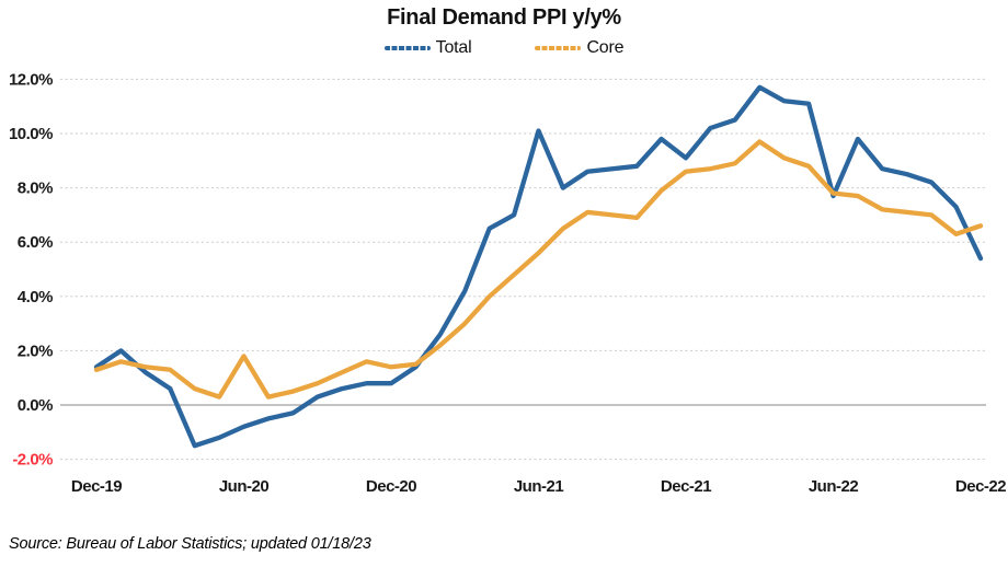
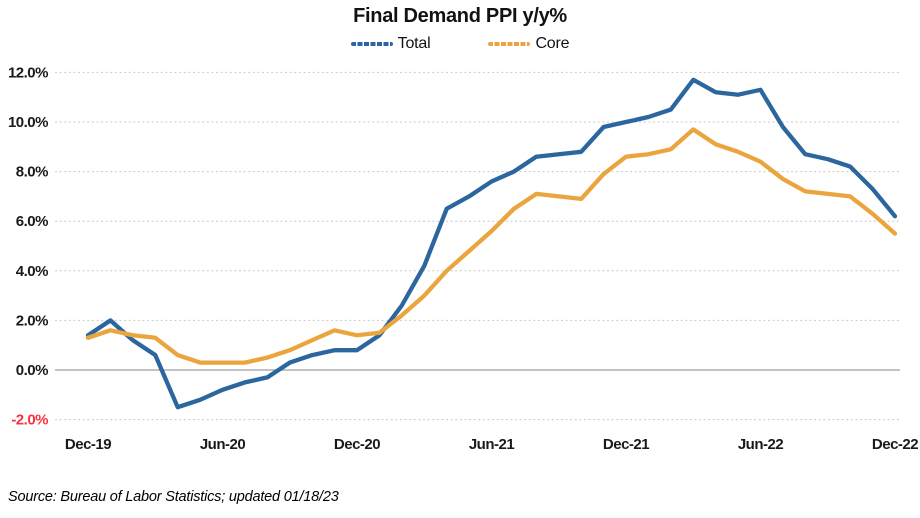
Core/Jun-20: 1.8% -> 0.3%
Total/Jun-21: 10.1% -> 7.6%
Total/Dec-21: 9.1% -> 10.0%
Total/Jun-22: 7.7% -> 11.3%
Core/Jun-22: 7.8% -> 8.4%
Total/Dec-22: 5.4% -> 6.2%
Core/Dec-22: 6.6% -> 5.5%
